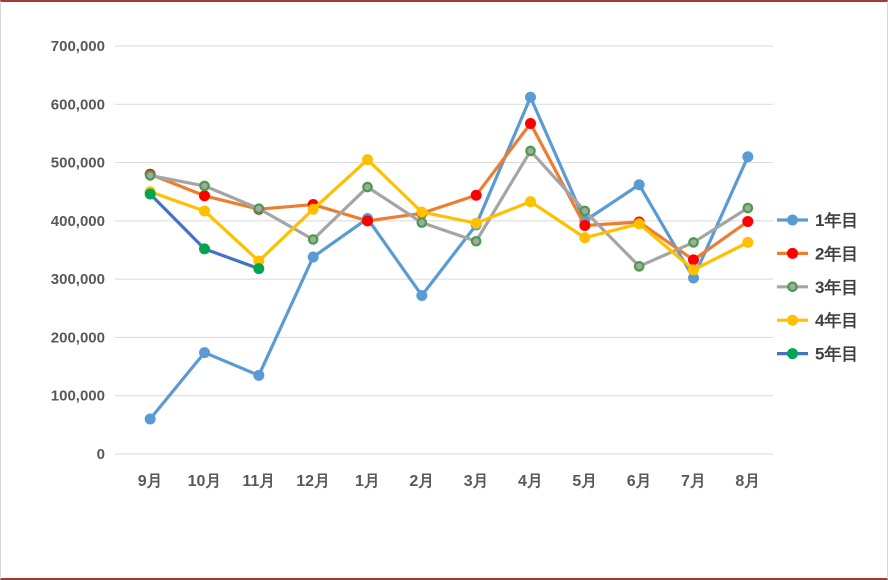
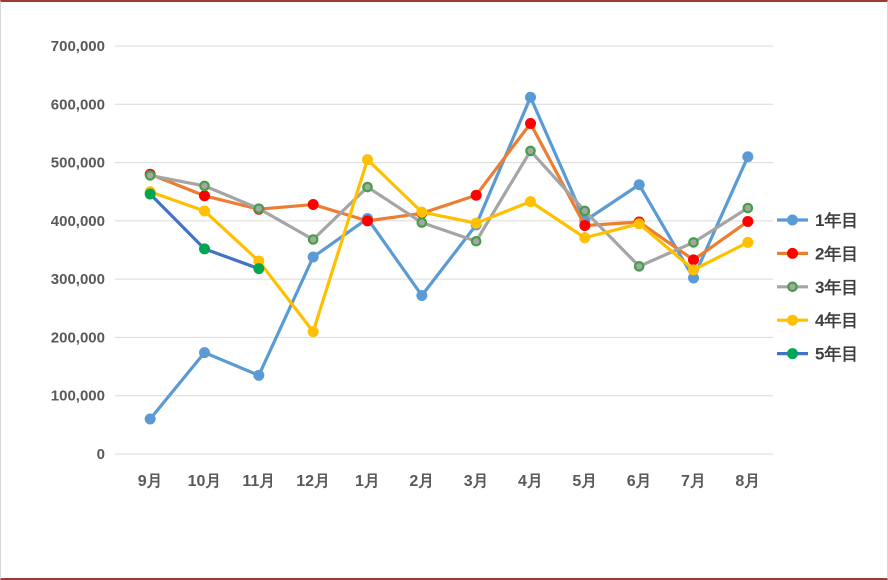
4年目/12月: 420000 -> 210000
